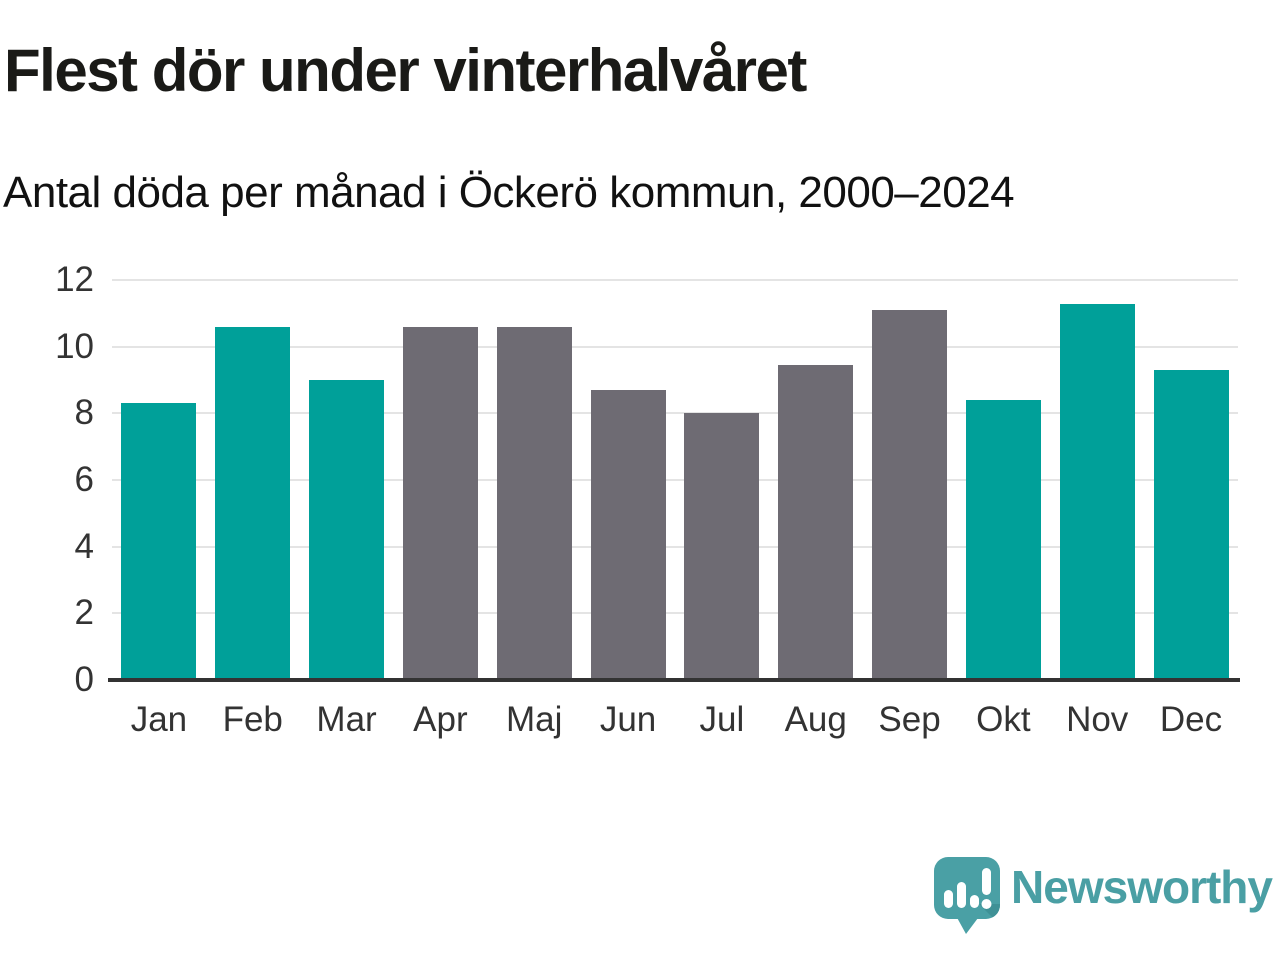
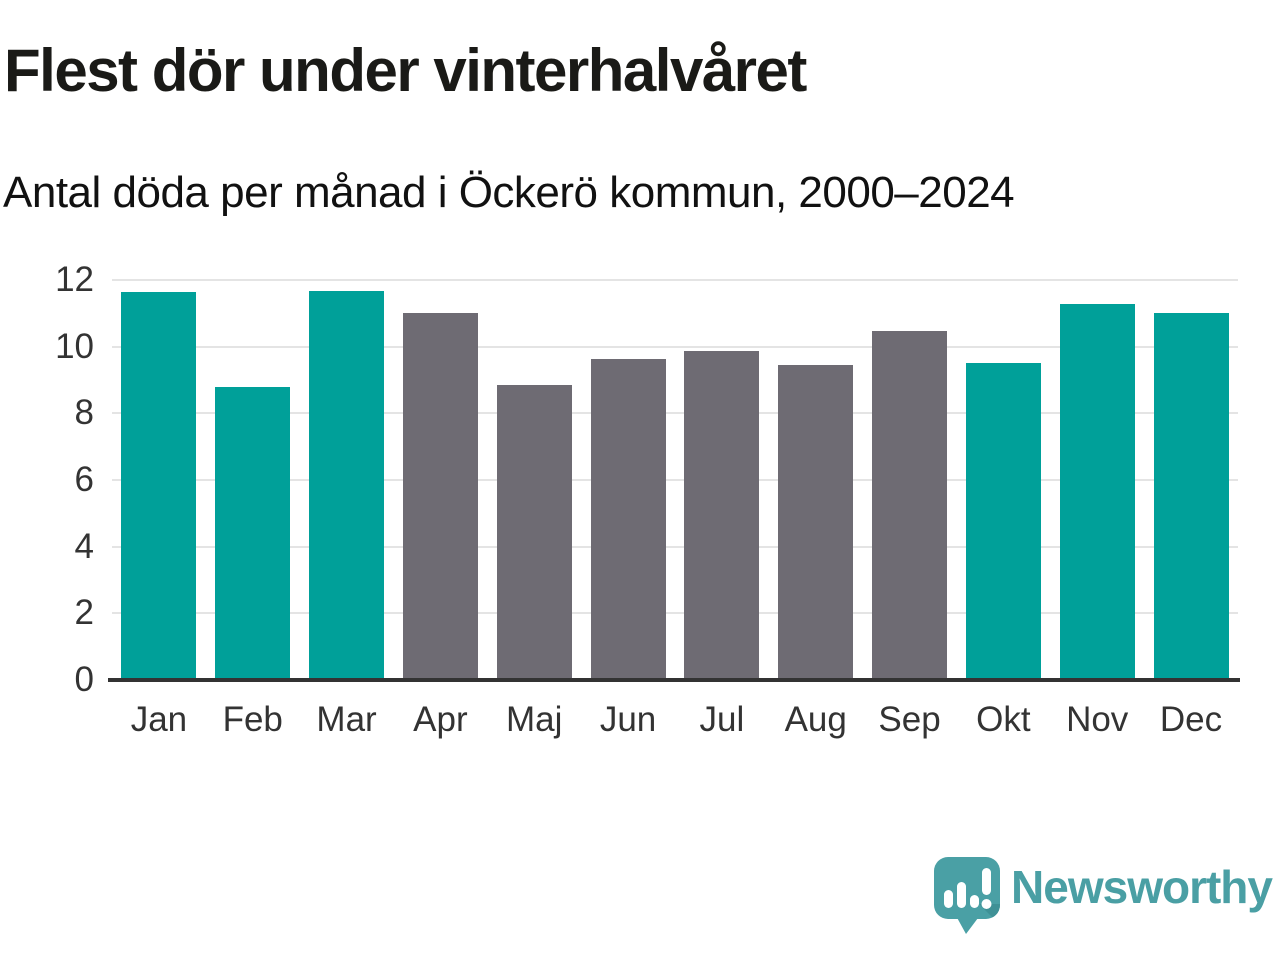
Jan: 8.3 -> 11.6
Feb: 10.6 -> 8.8
Mar: 9.0 -> 11.7
Apr: 10.6 -> 11.0
Maj: 10.6 -> 8.8
Jun: 8.7 -> 9.6
Jul: 8.0 -> 9.9
Sep: 11.1 -> 10.5
Okt: 8.4 -> 9.5
Dec: 9.3 -> 11.0
